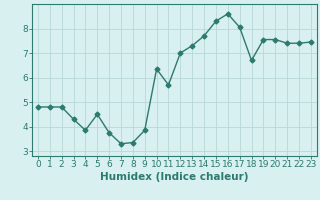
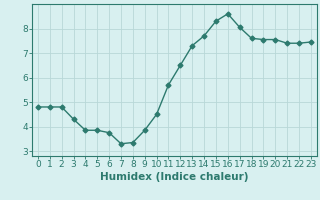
5: 4.50 -> 3.85
10: 6.35 -> 4.50
12: 7.00 -> 6.50
18: 6.70 -> 7.60
